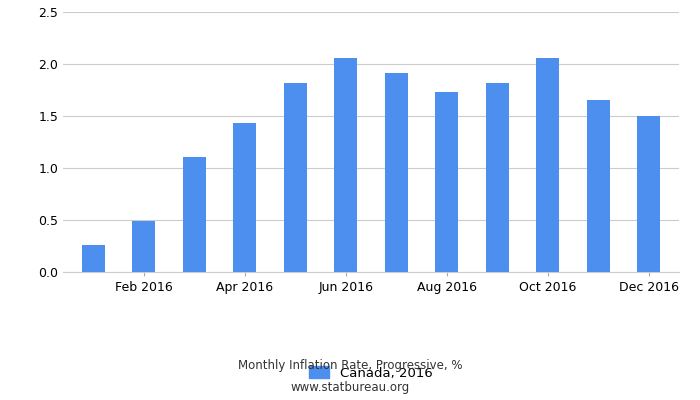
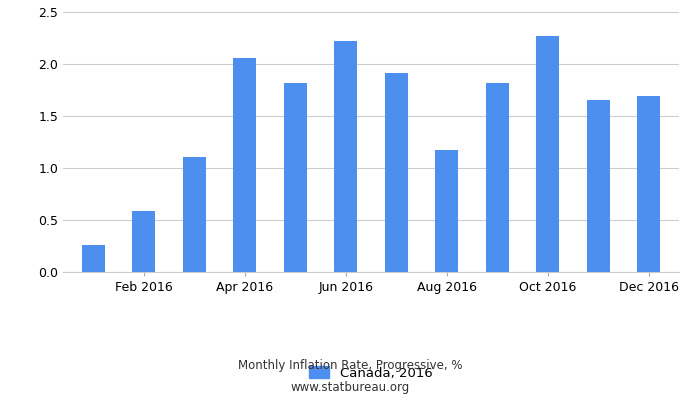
Feb 2016: 0.49 -> 0.59
Apr 2016: 1.43 -> 2.06
Jun 2016: 2.06 -> 2.22
Aug 2016: 1.73 -> 1.17
Oct 2016: 2.06 -> 2.27
Dec 2016: 1.50 -> 1.69
